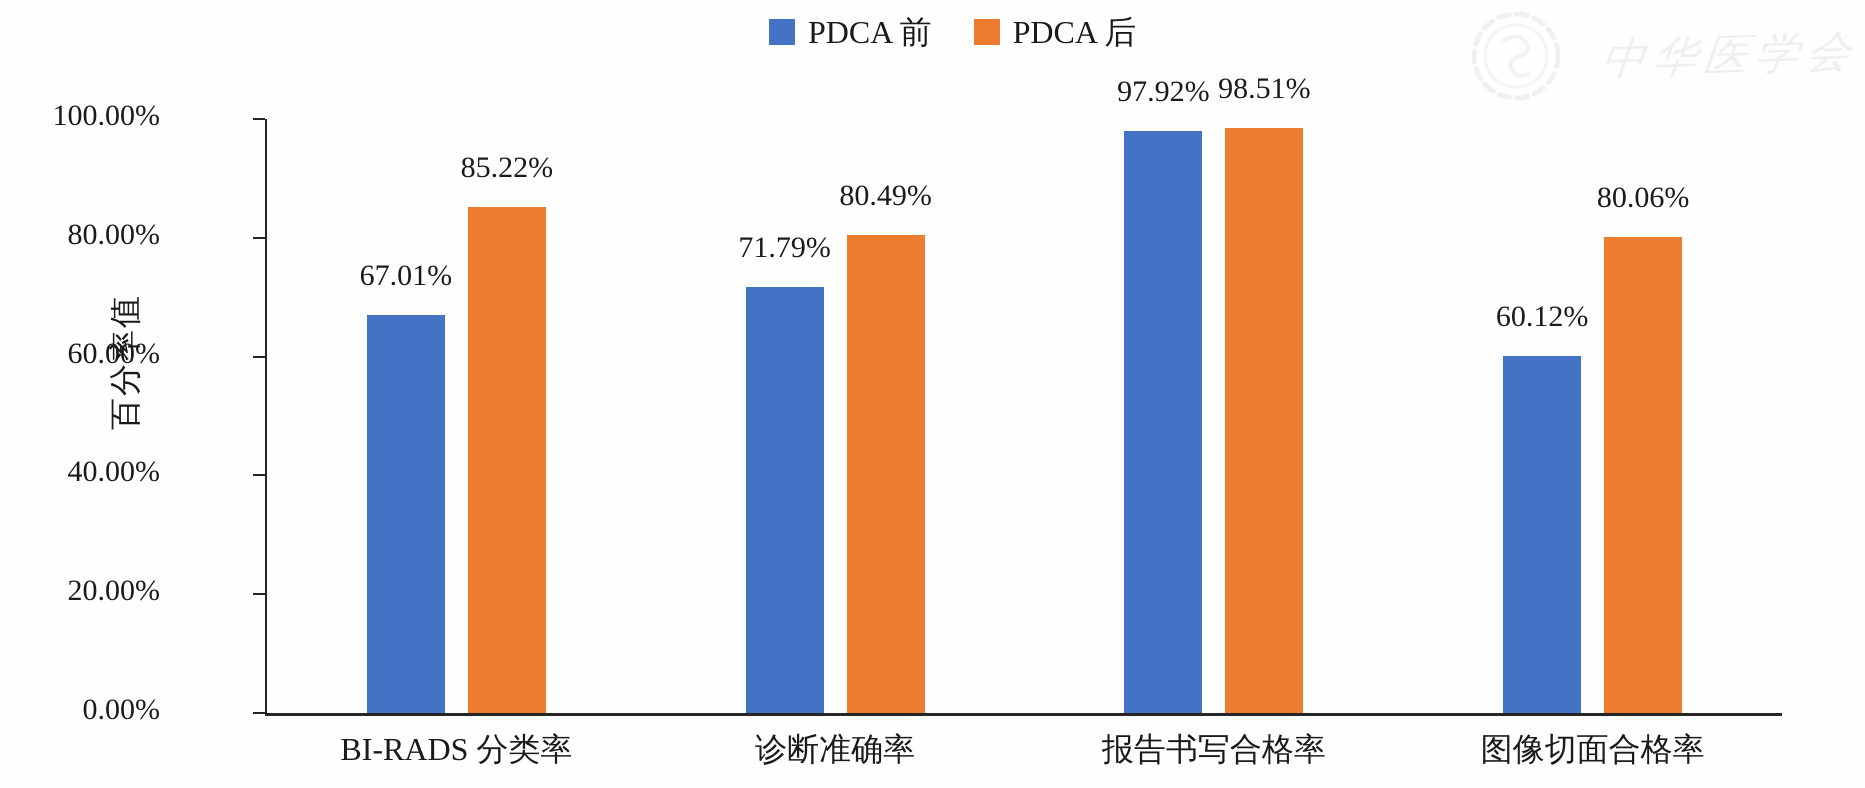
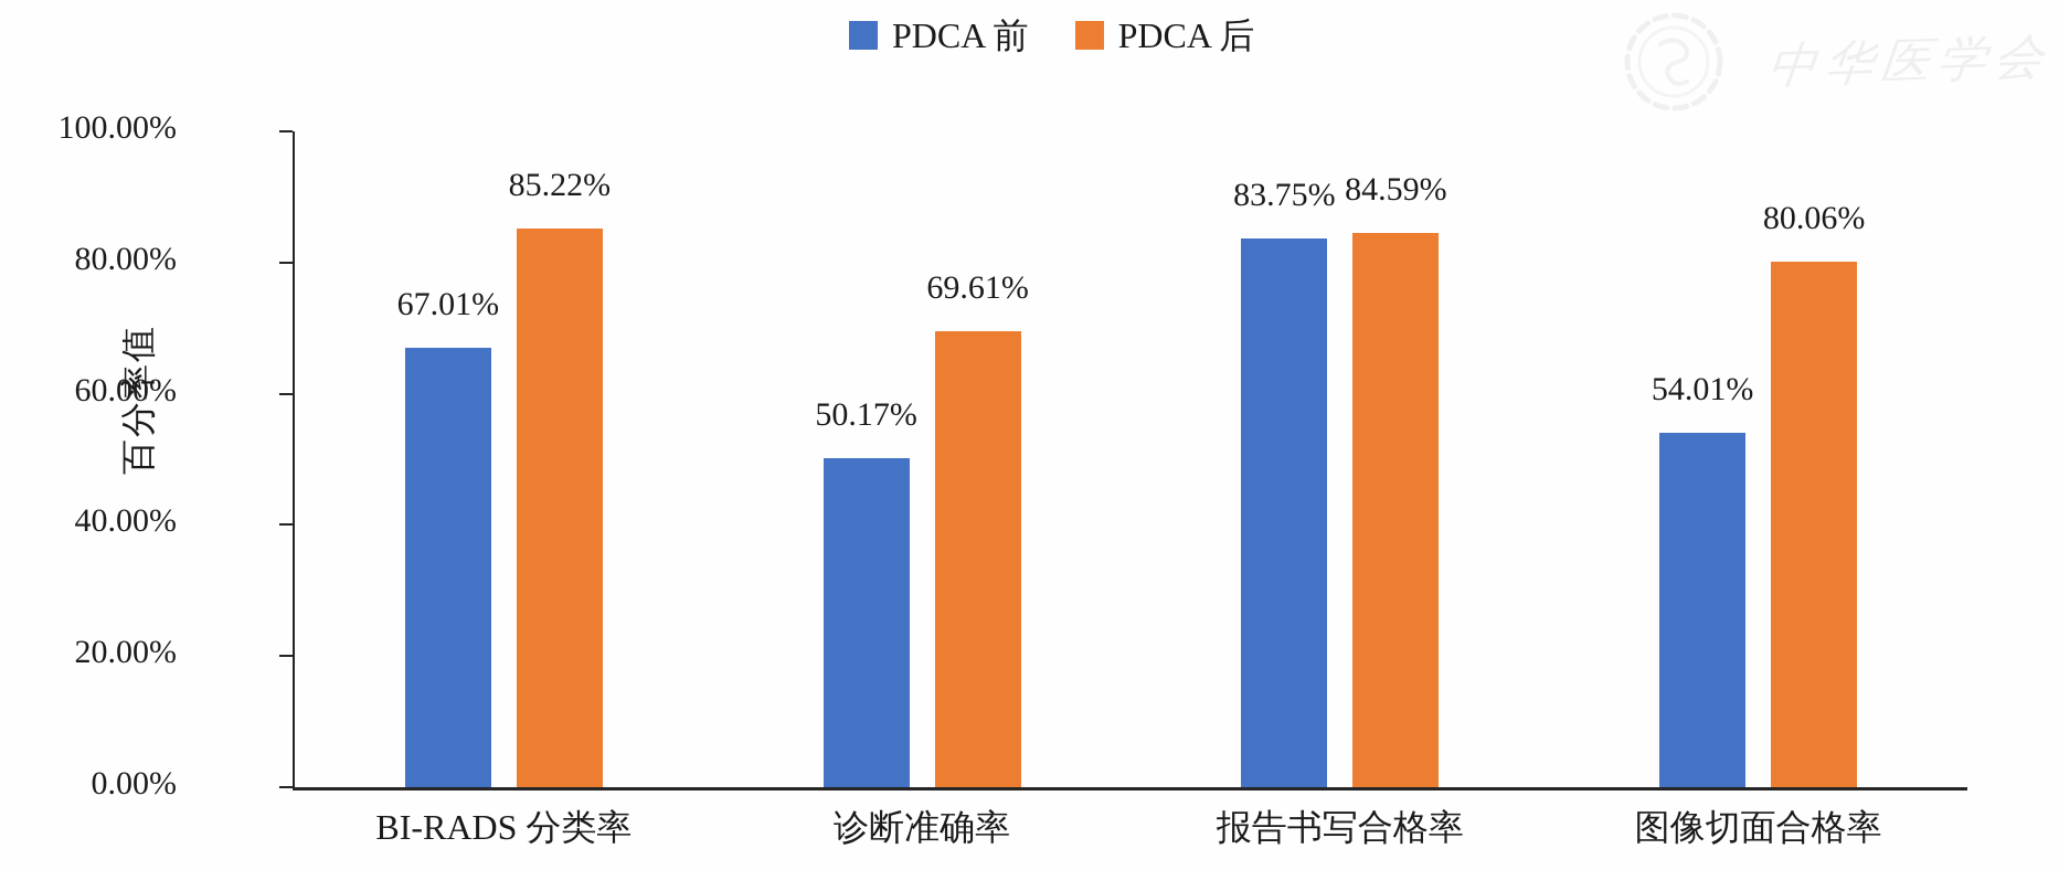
PDCA 前/诊断准确率: 71.79% -> 50.17%
PDCA 后/诊断准确率: 80.49% -> 69.61%
PDCA 前/报告书写合格率: 97.92% -> 83.75%
PDCA 后/报告书写合格率: 98.51% -> 84.59%
PDCA 前/图像切面合格率: 60.12% -> 54.01%
